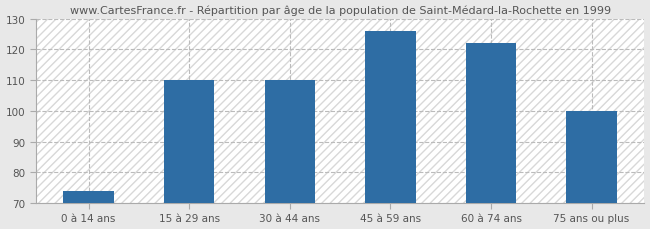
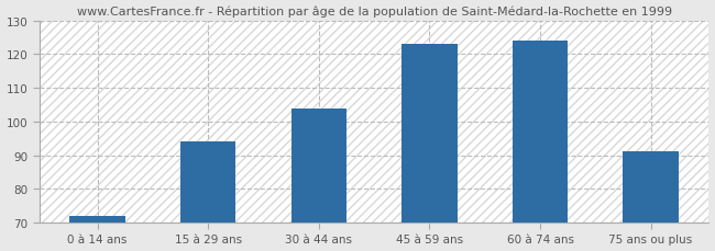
0 à 14 ans: 74 -> 72
15 à 29 ans: 110 -> 94
30 à 44 ans: 110 -> 104
45 à 59 ans: 126 -> 123
60 à 74 ans: 122 -> 124
75 ans ou plus: 100 -> 91
